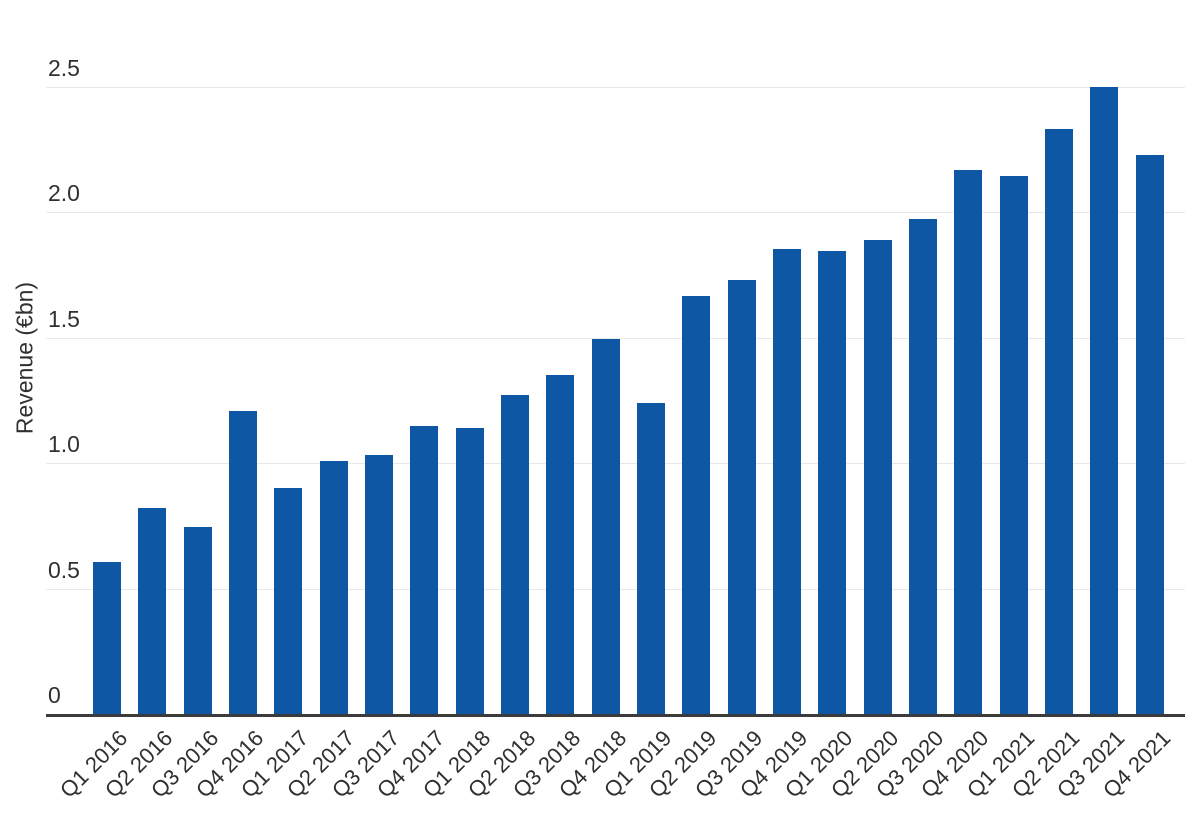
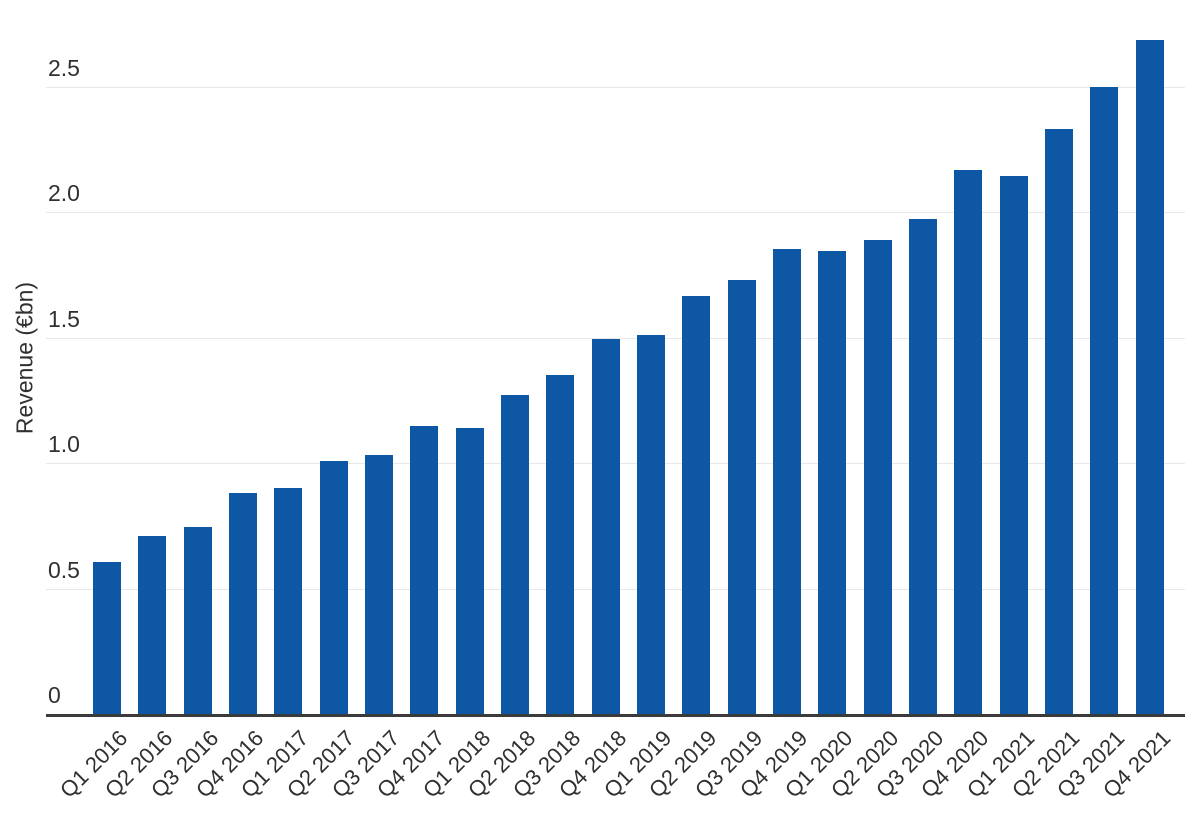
Q2 2016: 0.82 -> 0.71
Q4 2016: 1.21 -> 0.88
Q1 2019: 1.24 -> 1.51
Q4 2021: 2.23 -> 2.69
